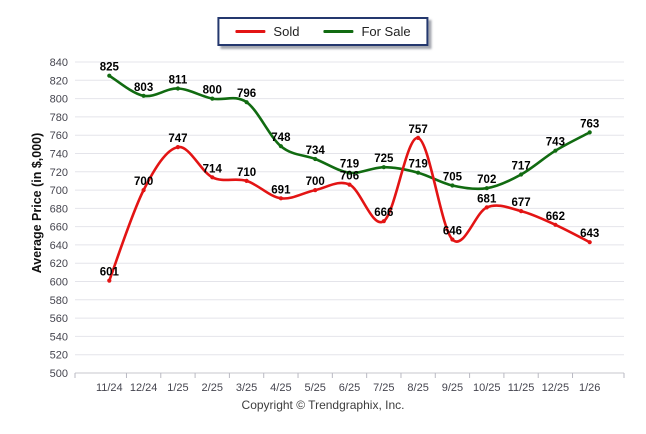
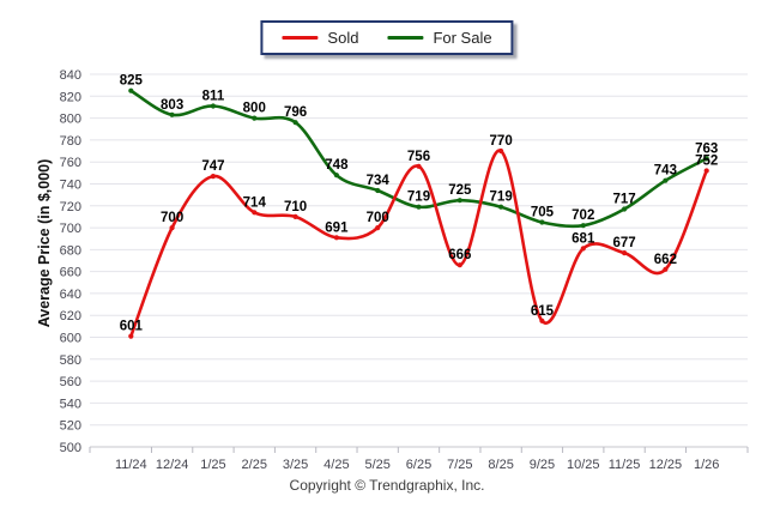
Sold/6/25: 706 -> 756
Sold/8/25: 757 -> 770
Sold/9/25: 646 -> 615
Sold/1/26: 643 -> 752
